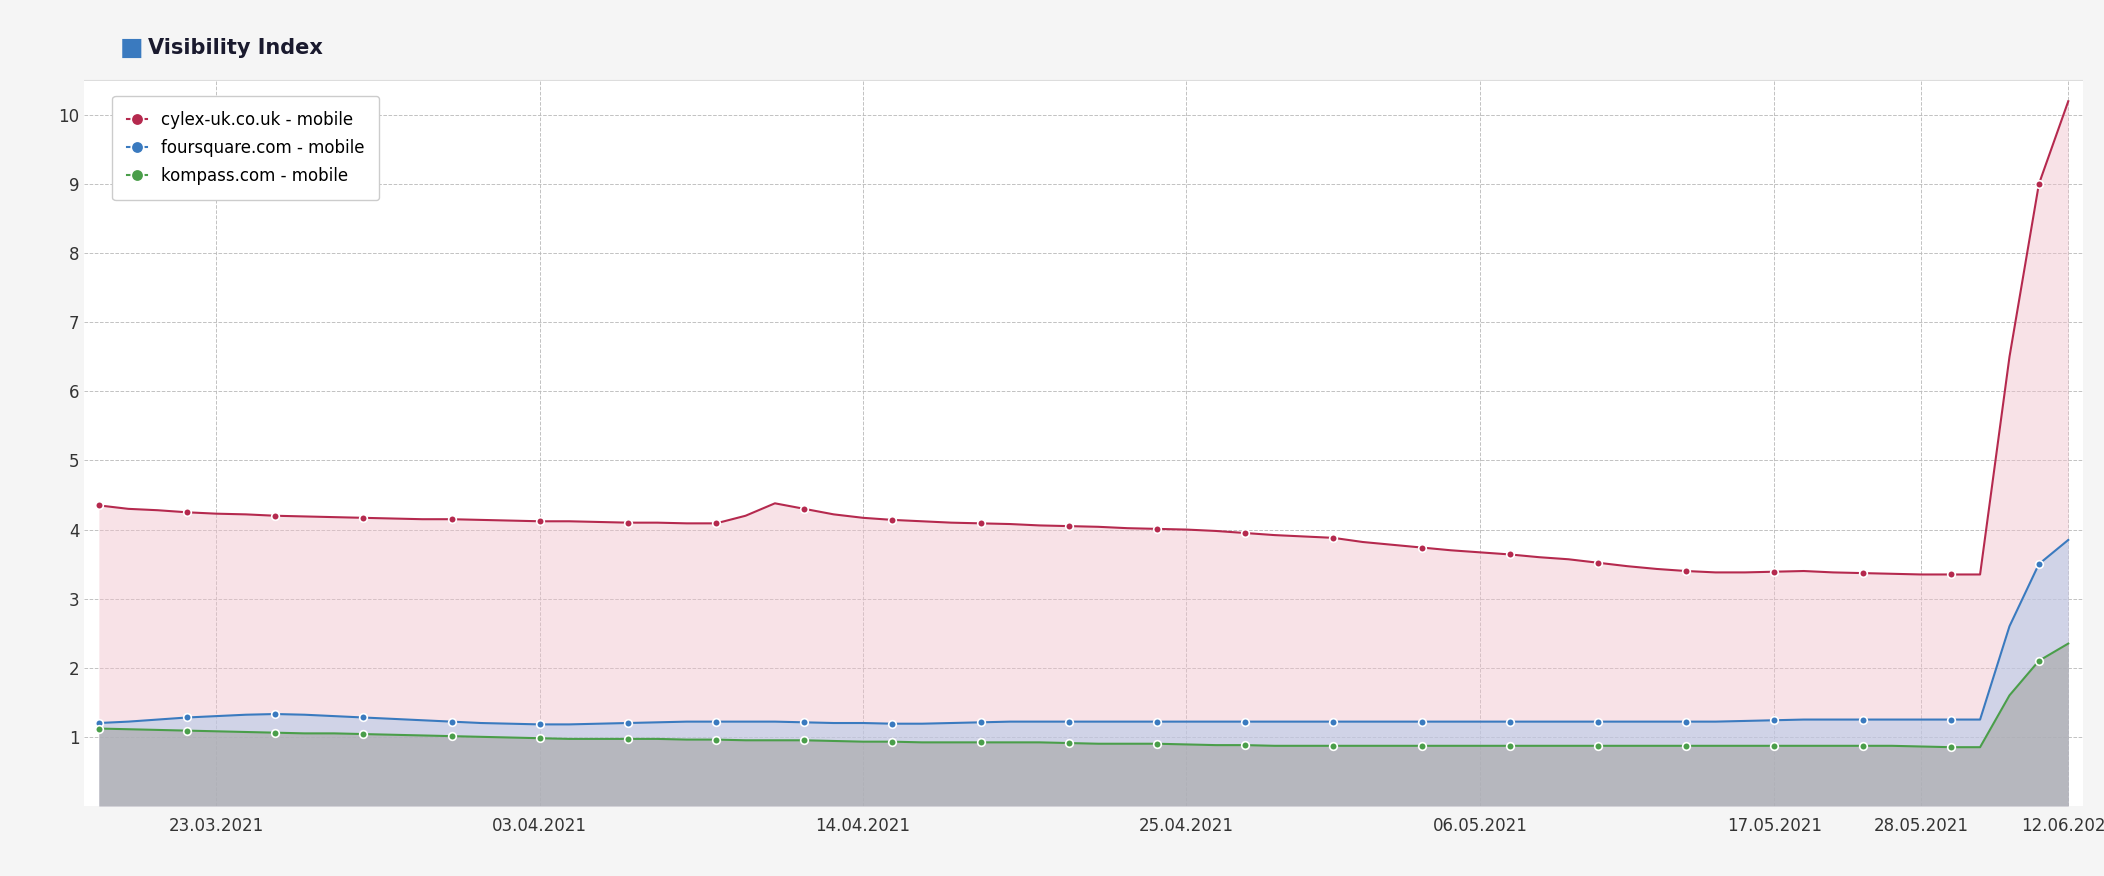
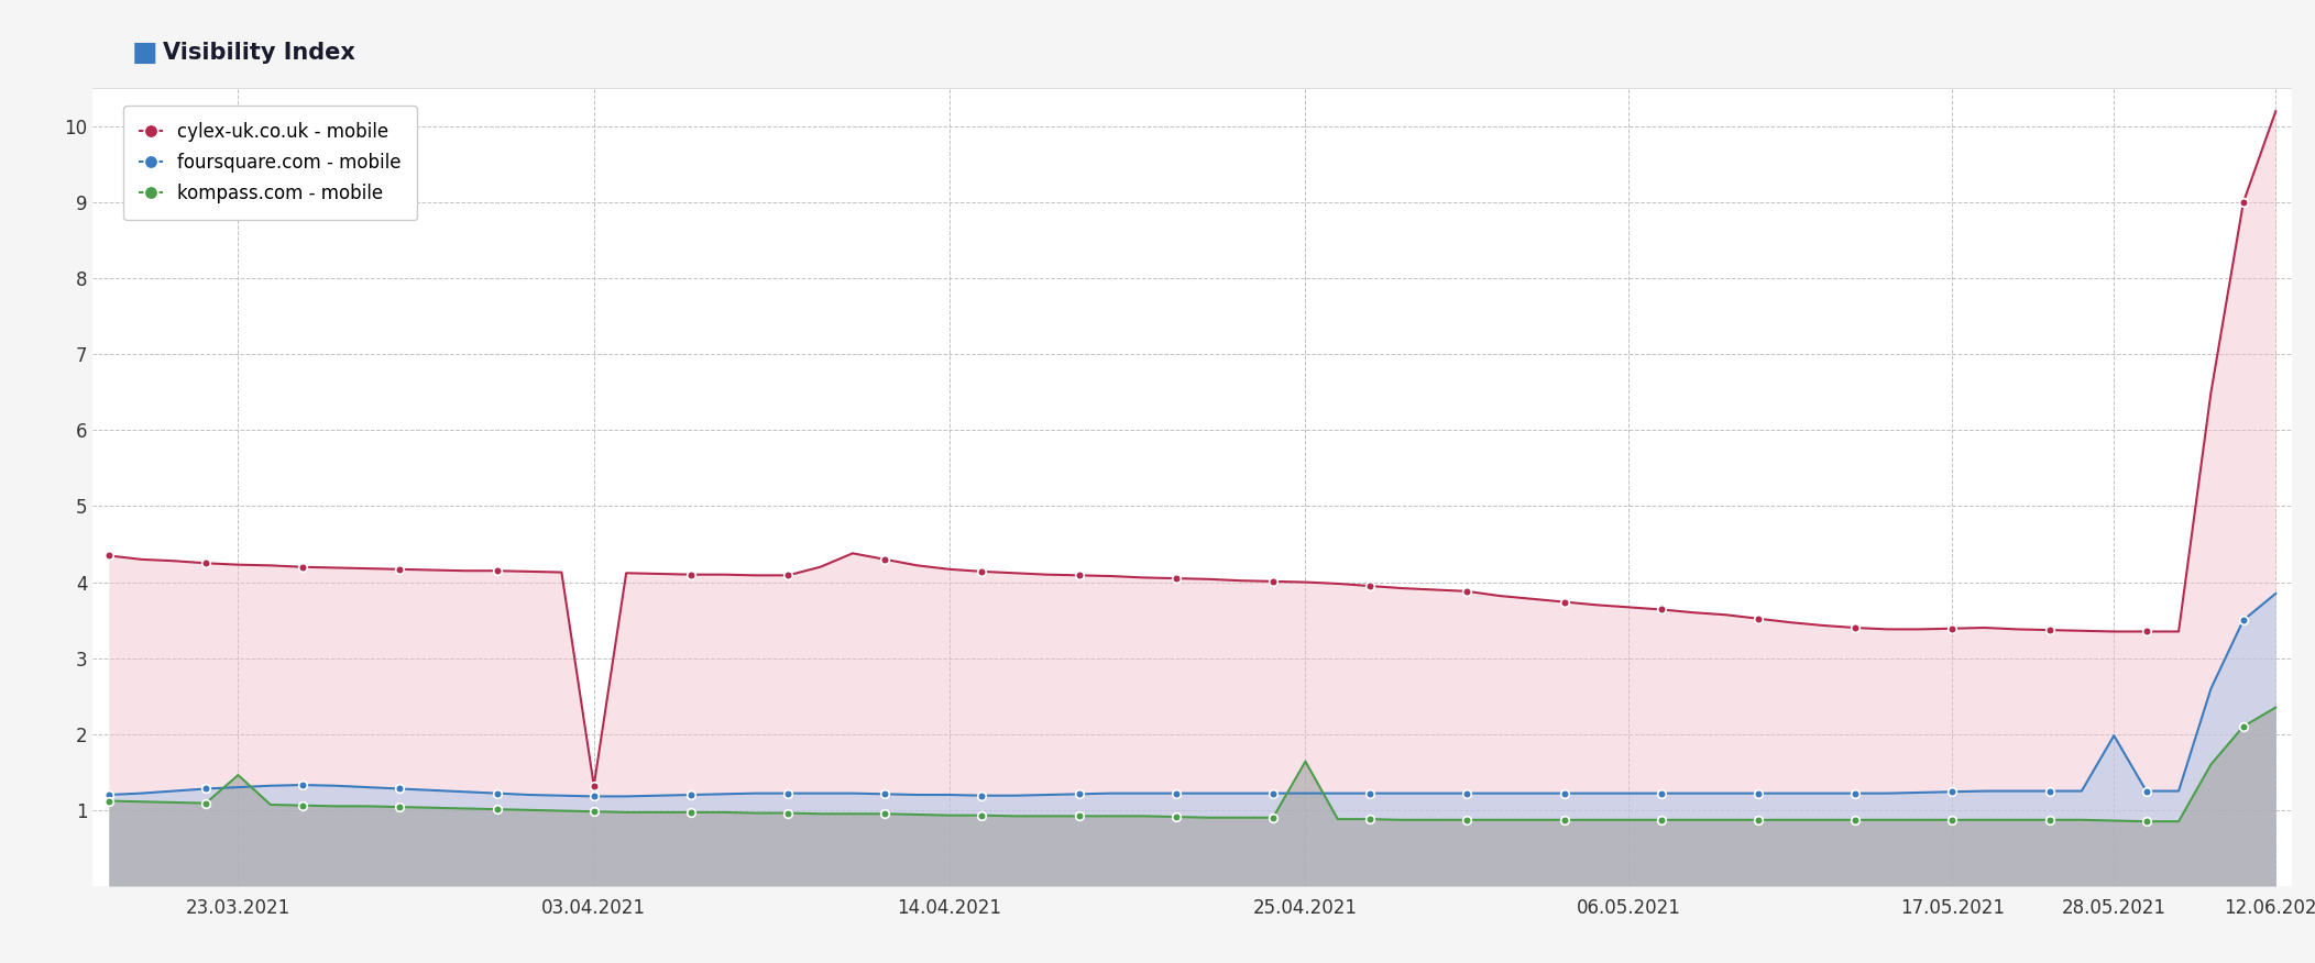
kompass.com - mobile/23.03.2021: 1.08 -> 1.46
cylex-uk.co.uk - mobile/03.04.2021: 4.12 -> 1.32
kompass.com - mobile/25.04.2021: 0.89 -> 1.64
foursquare.com - mobile/28.05.2021: 1.25 -> 1.98
